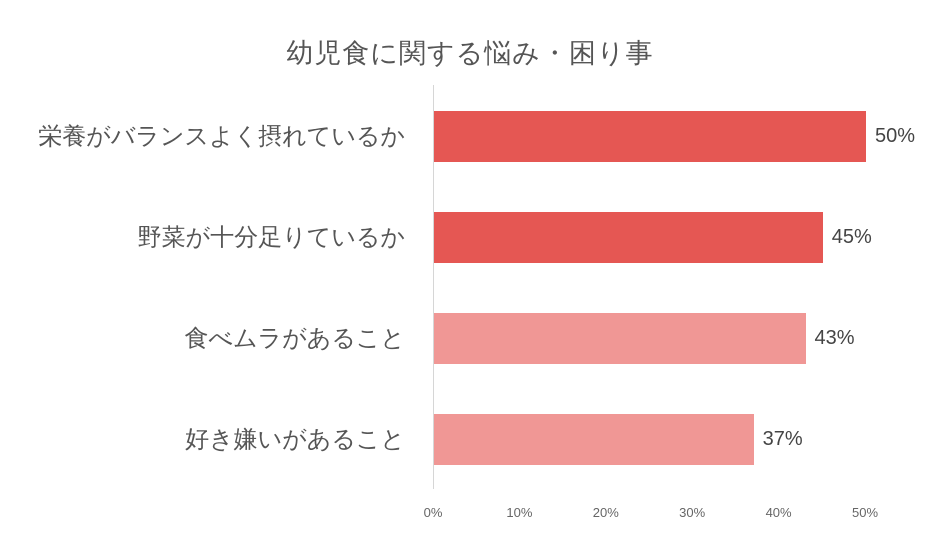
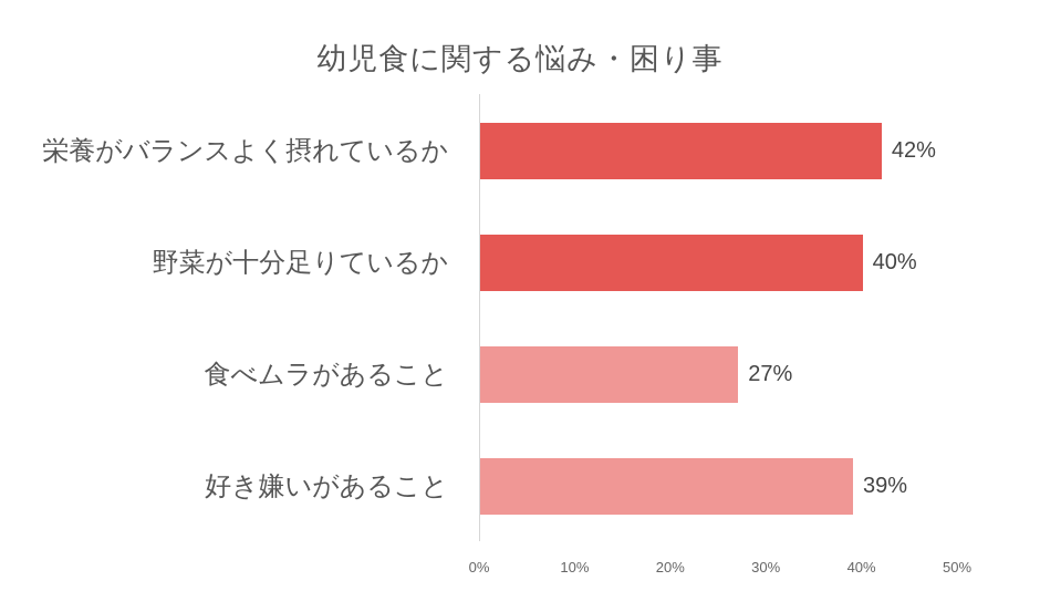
栄養がバランスよく摂れているか: 50% -> 42%
野菜が十分足りているか: 45% -> 40%
食べムラがあること: 43% -> 27%
好き嫌いがあること: 37% -> 39%
